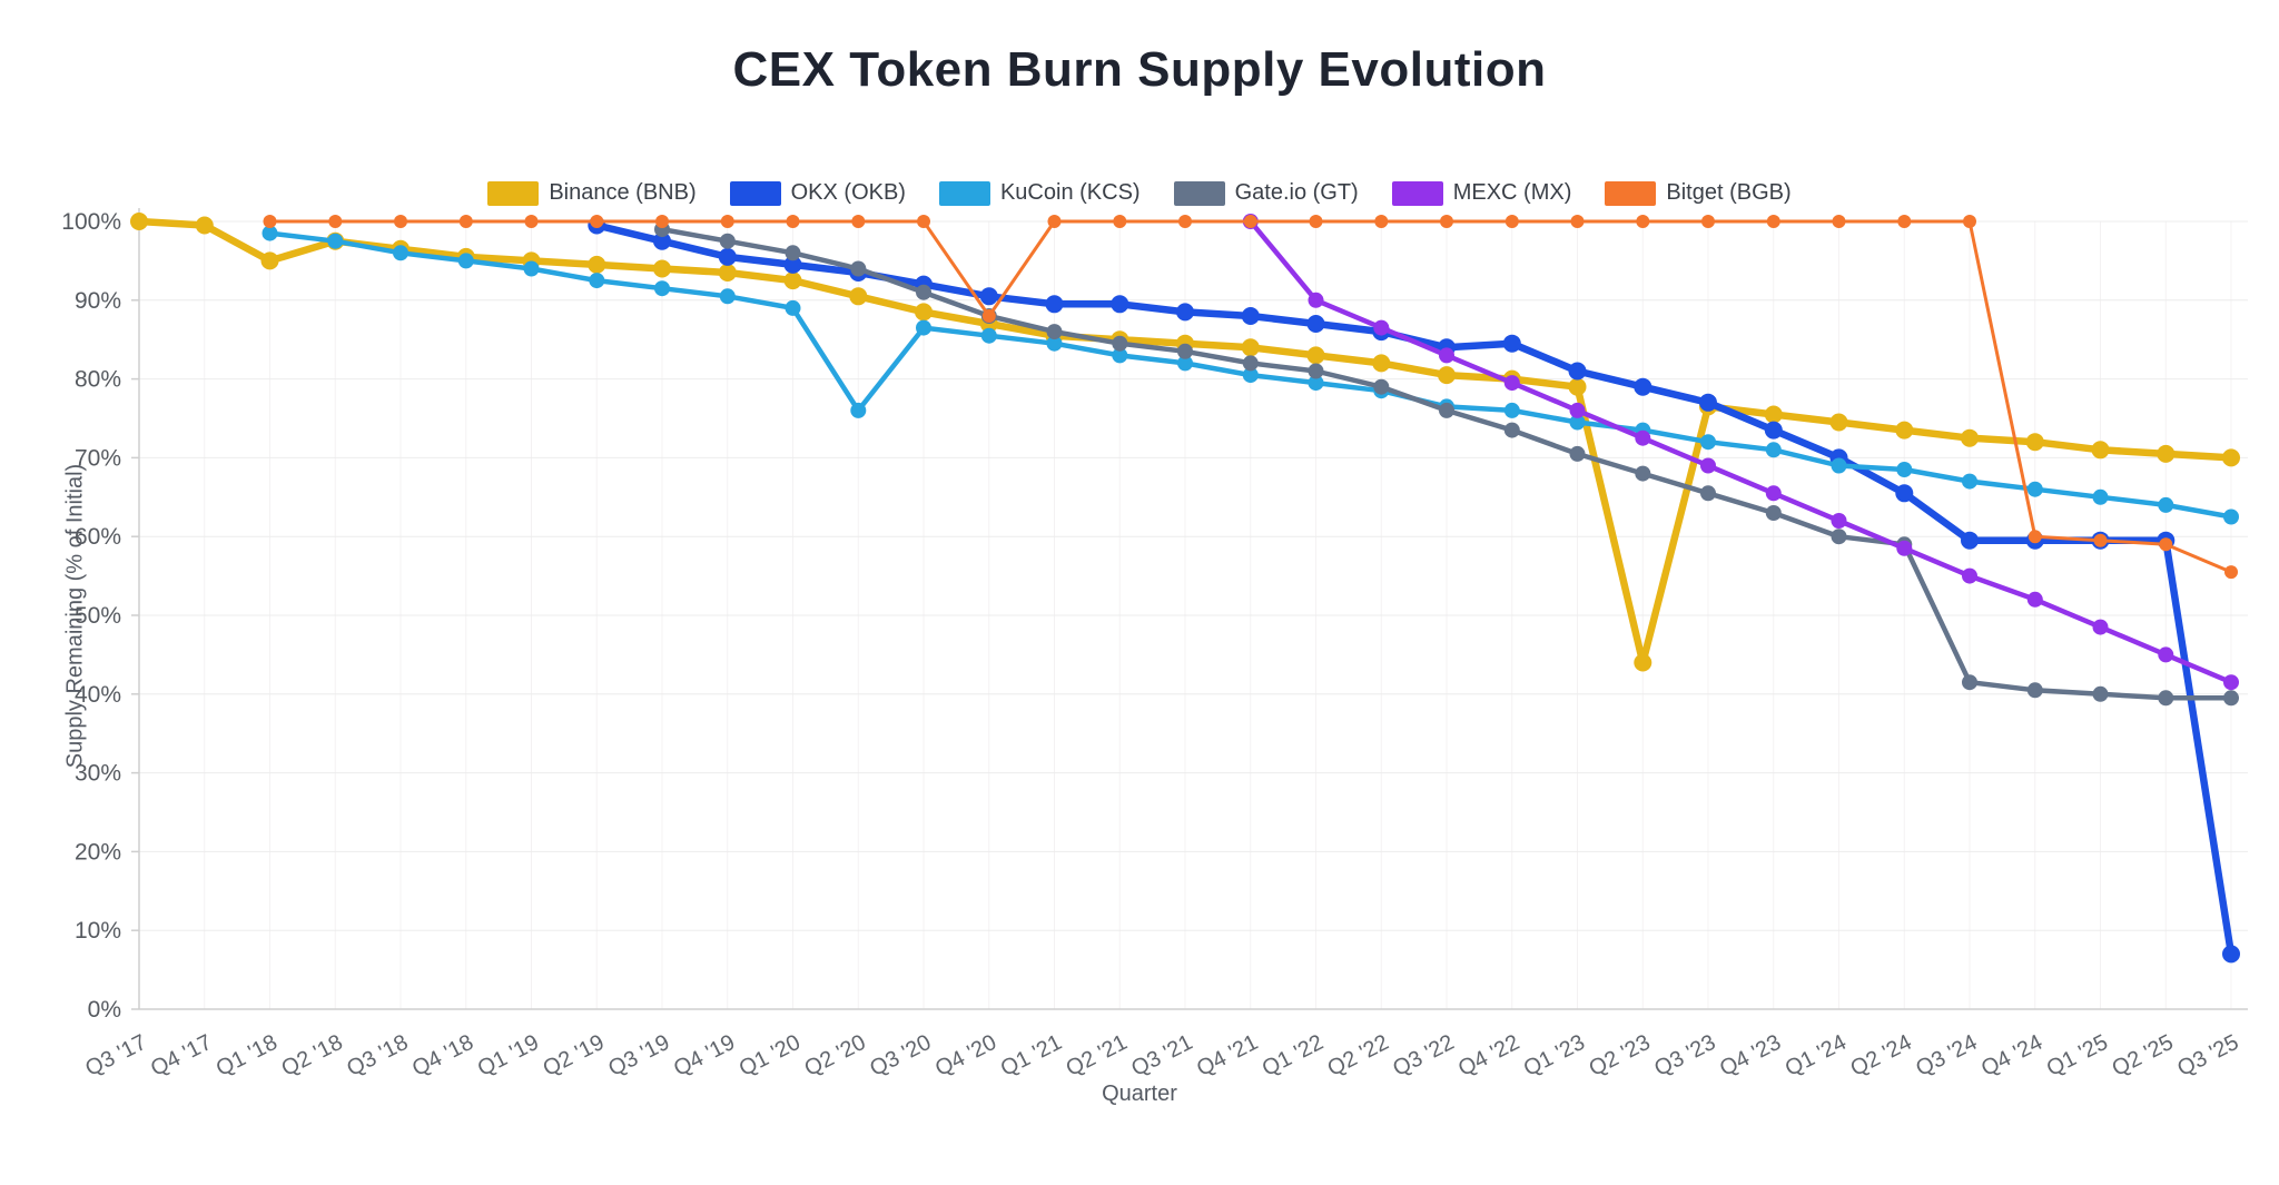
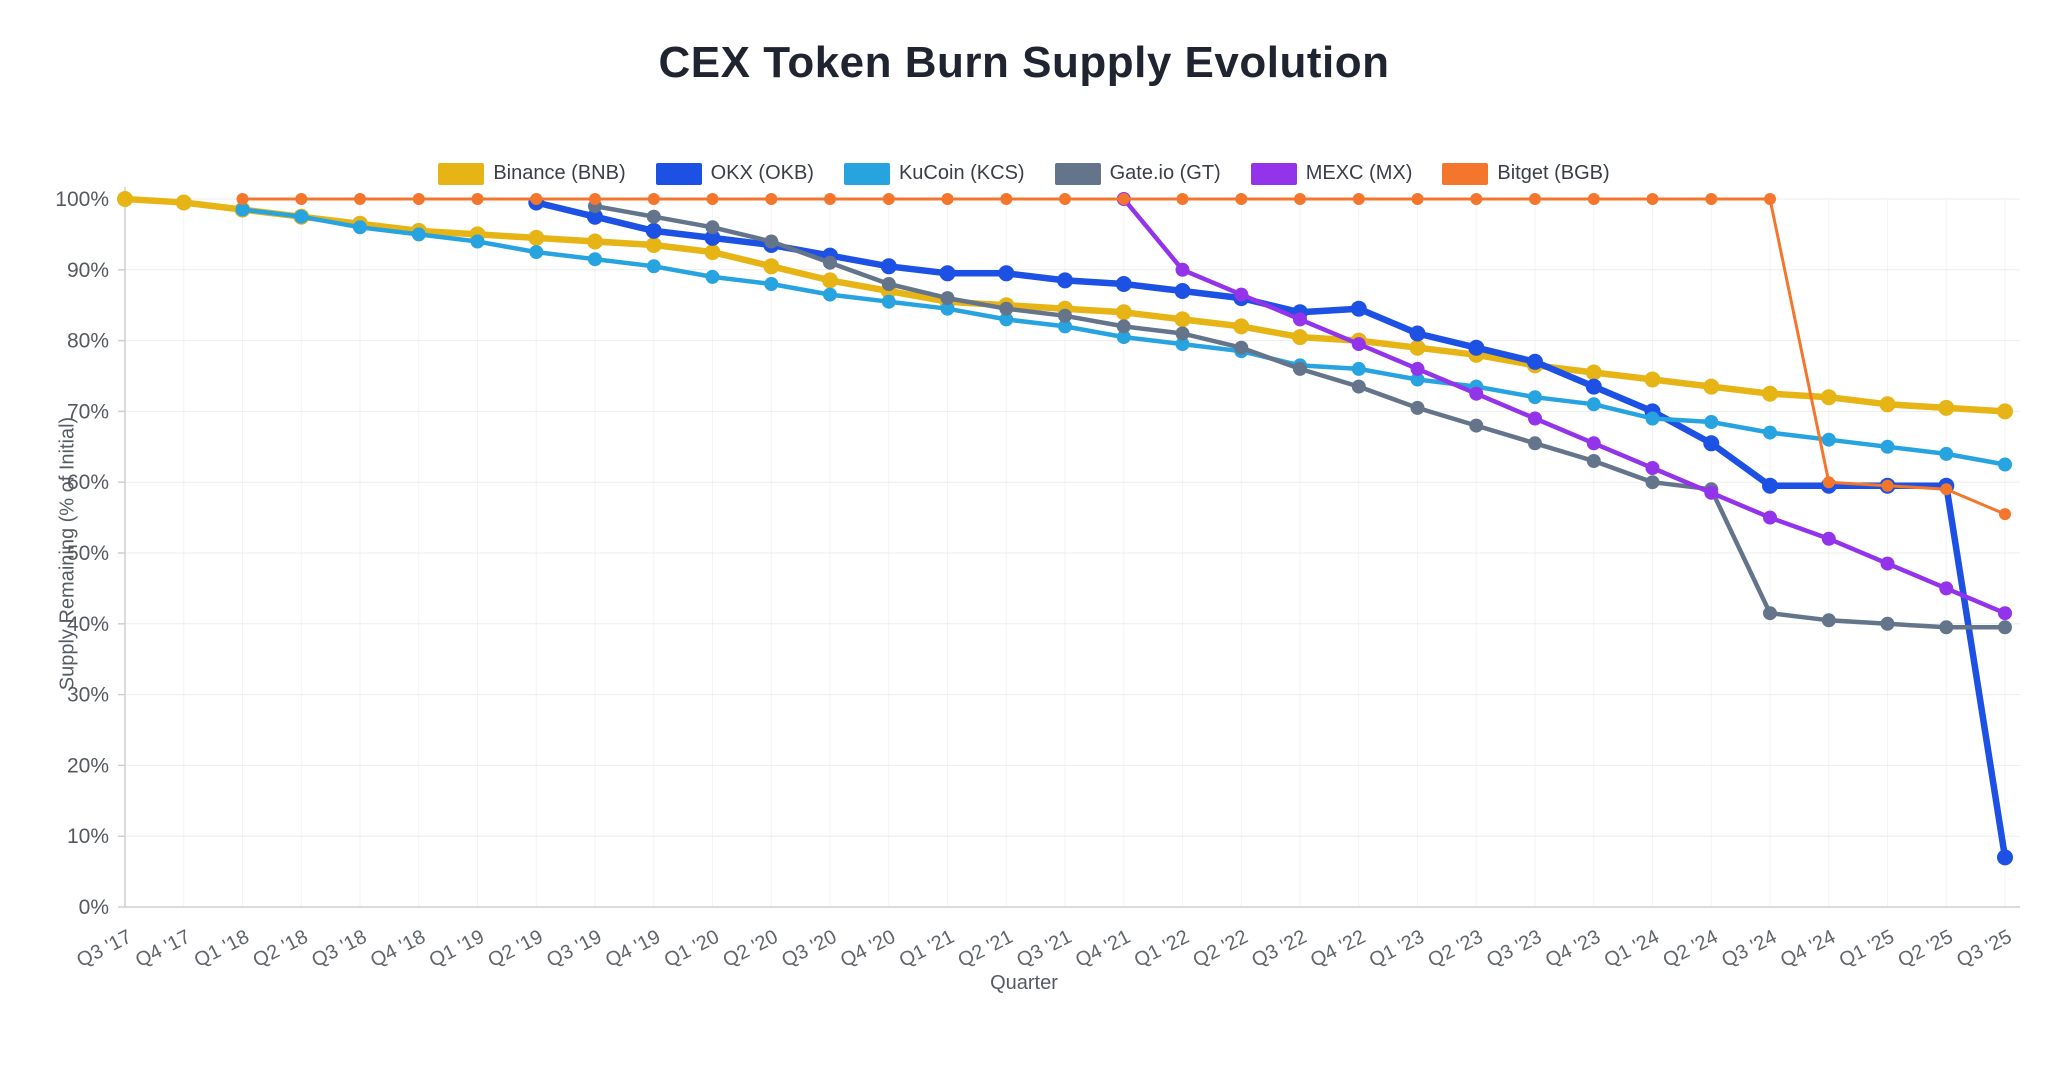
Binance (BNB)/Q1 '18: 95% -> 98%
KuCoin (KCS)/Q2 '20: 76% -> 88%
Bitget (BGB)/Q4 '20: 88% -> 100%
Binance (BNB)/Q2 '23: 44% -> 78%
